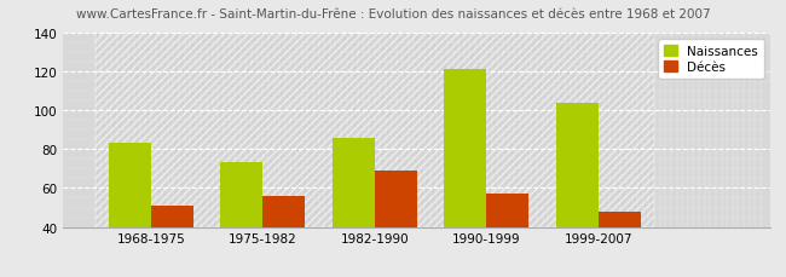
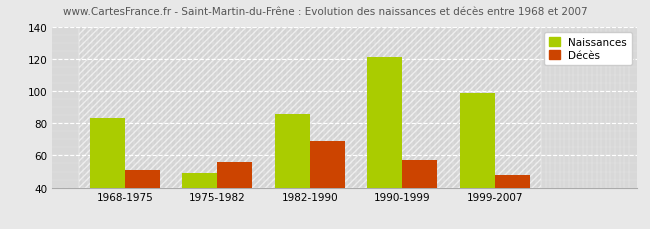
Naissances/1975-1982: 73 -> 49
Naissances/1999-2007: 104 -> 99
